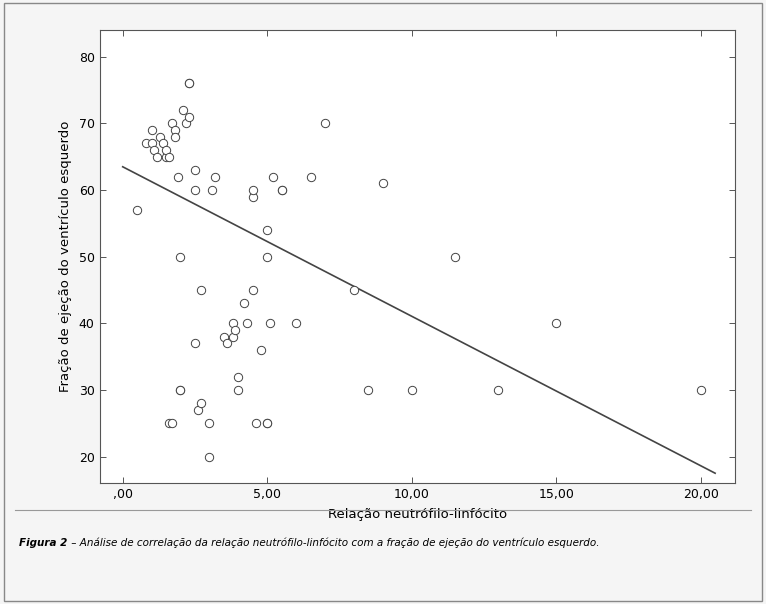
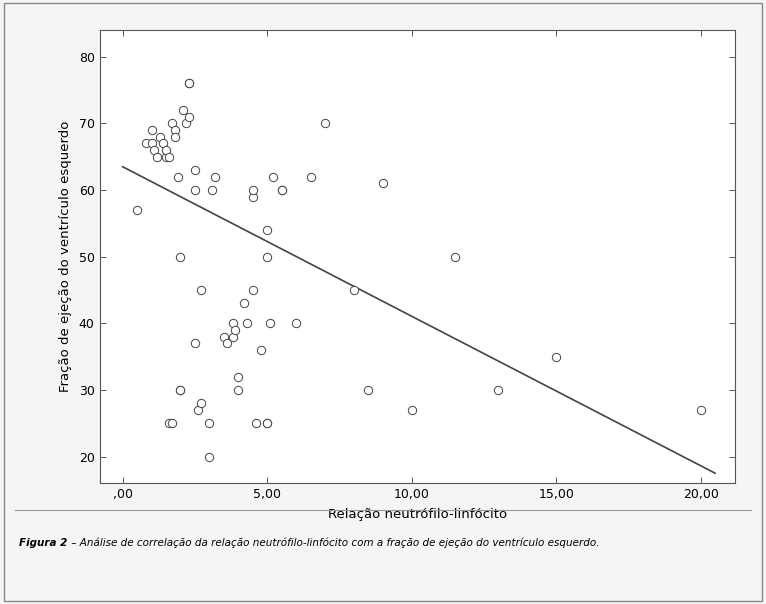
10,00: 30 -> 27
15,00: 40 -> 35
20,00: 30 -> 27
